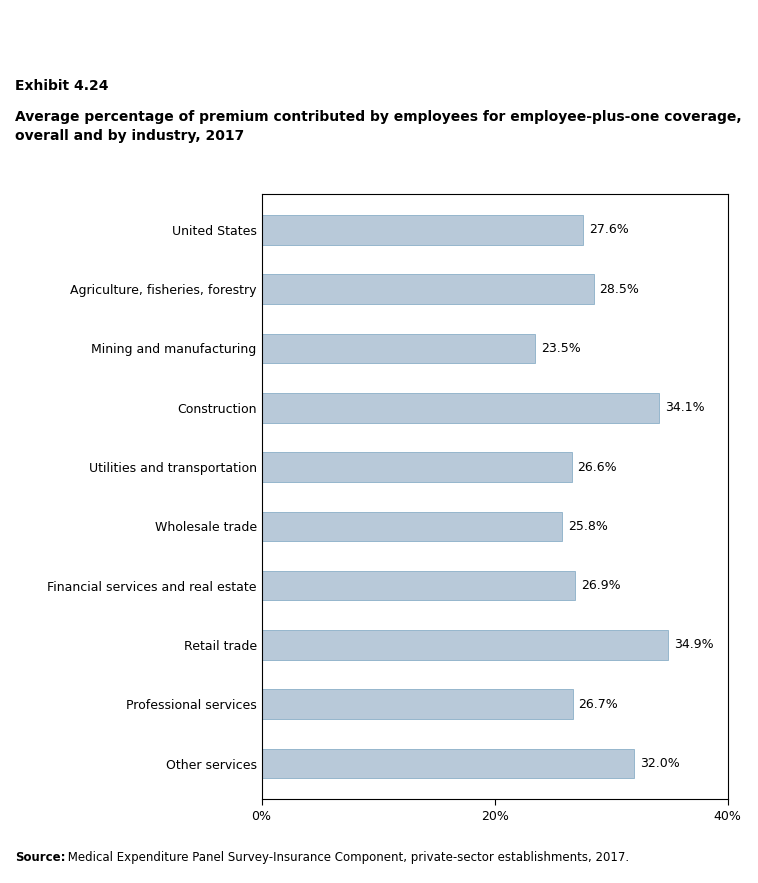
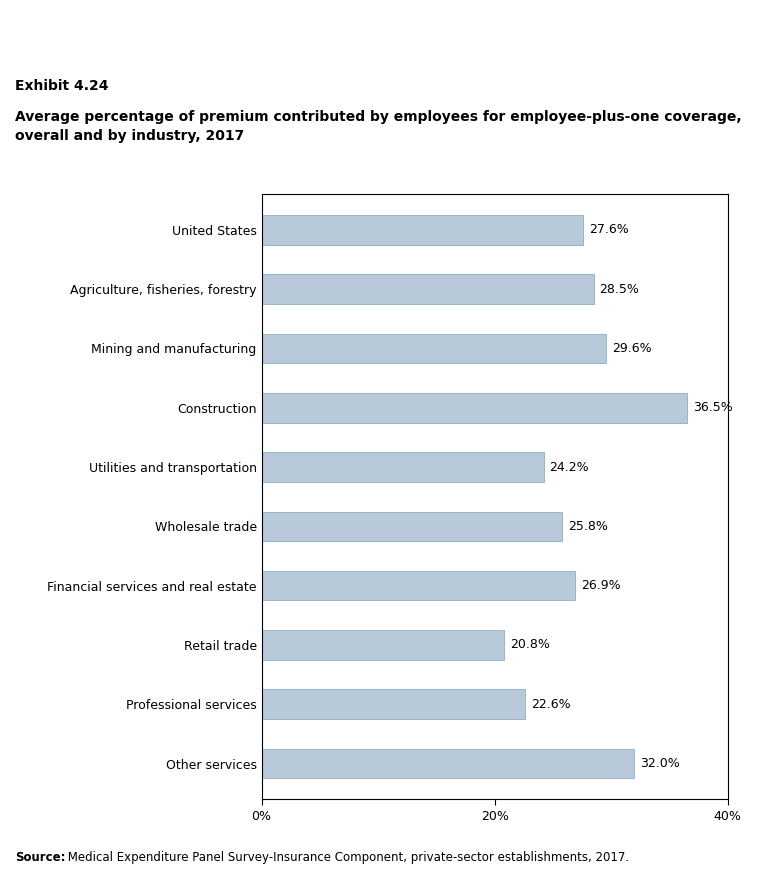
Mining and manufacturing: 23.5% -> 29.6%
Construction: 34.1% -> 36.5%
Utilities and transportation: 26.6% -> 24.2%
Retail trade: 34.9% -> 20.8%
Professional services: 26.7% -> 22.6%
